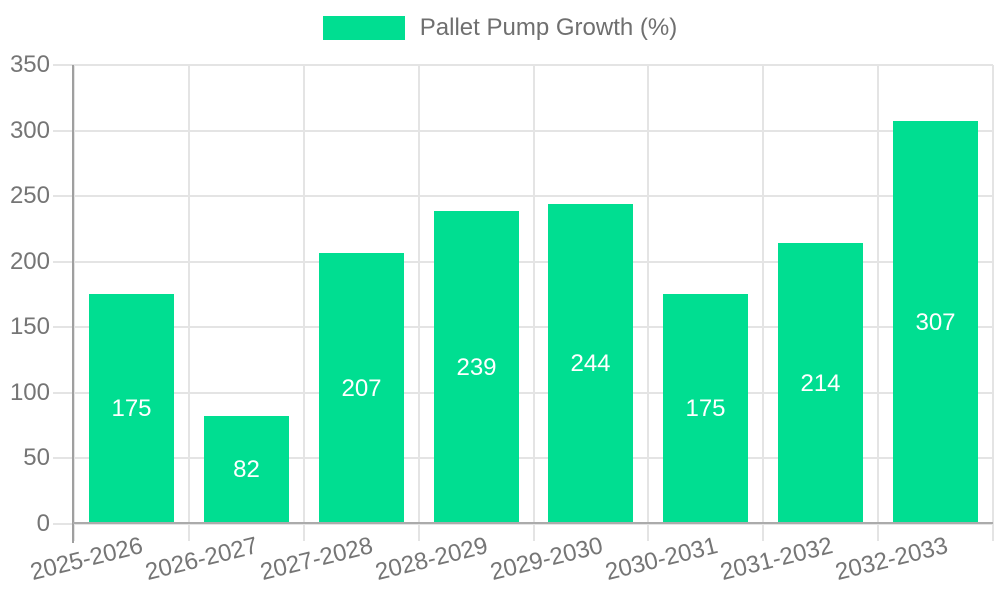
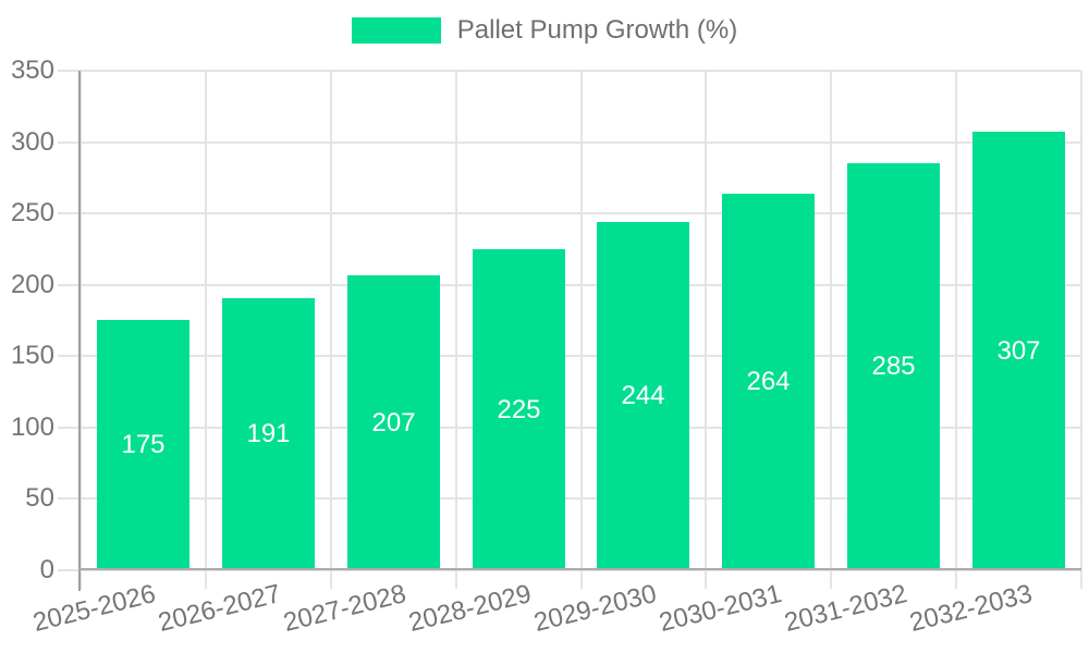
2026-2027: 82 -> 191
2028-2029: 239 -> 225
2030-2031: 175 -> 264
2031-2032: 214 -> 285
